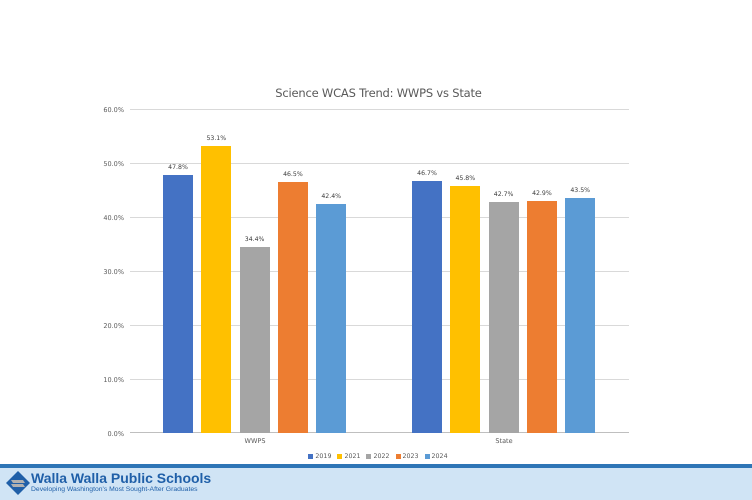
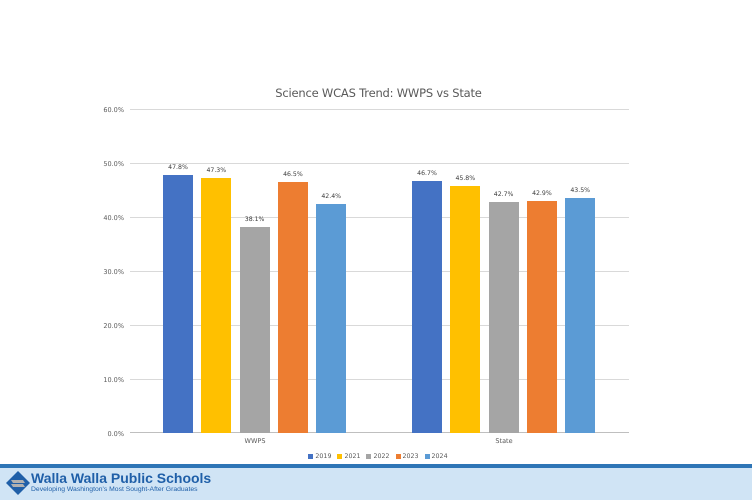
2021/WWPS: 53.1% -> 47.3%
2022/WWPS: 34.4% -> 38.1%
